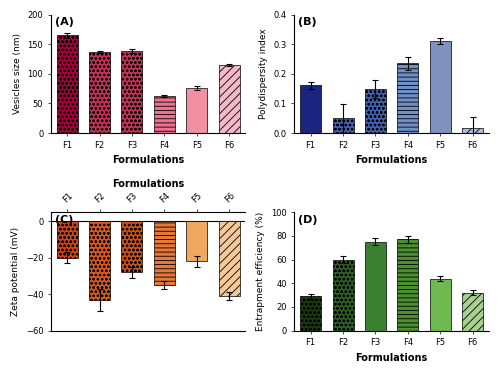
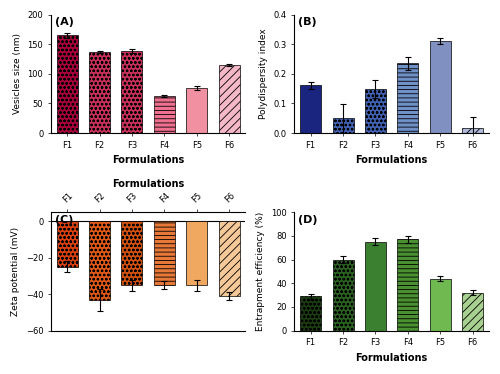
Formulations/F1: -20 -> -25
Formulations/F3: -28 -> -35
Formulations/F5: -22 -> -35
